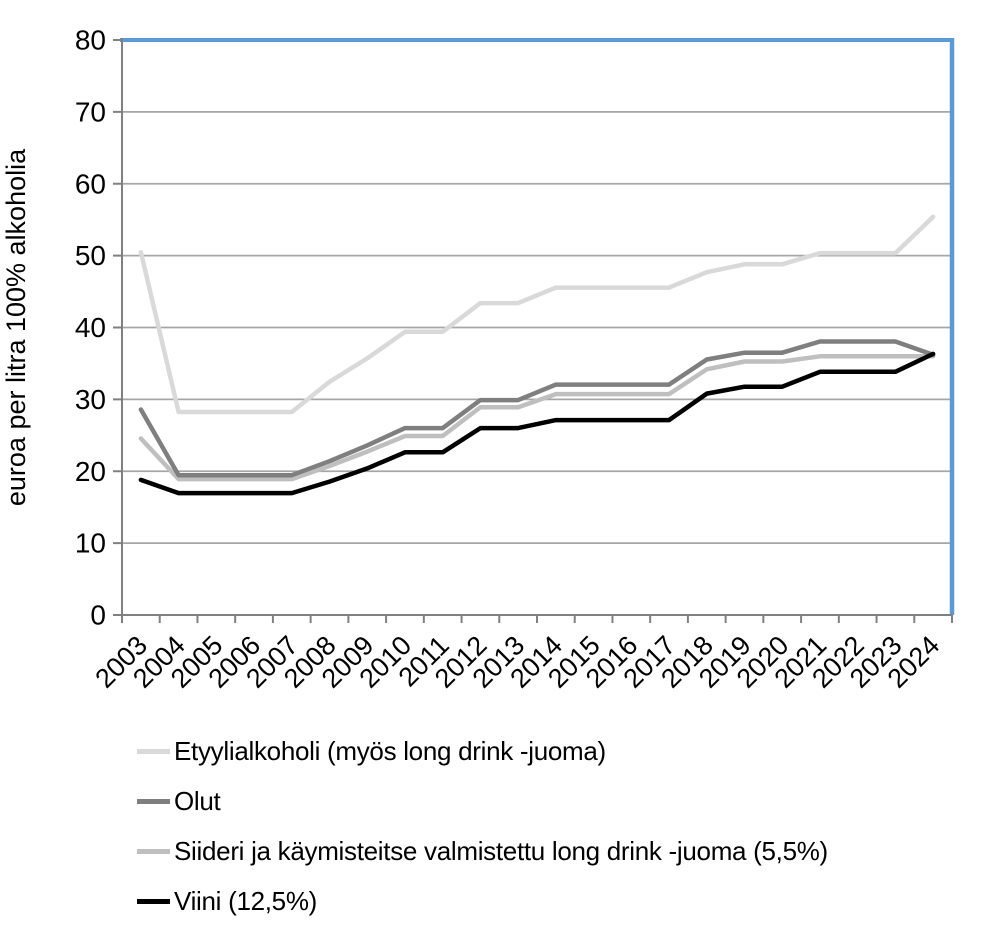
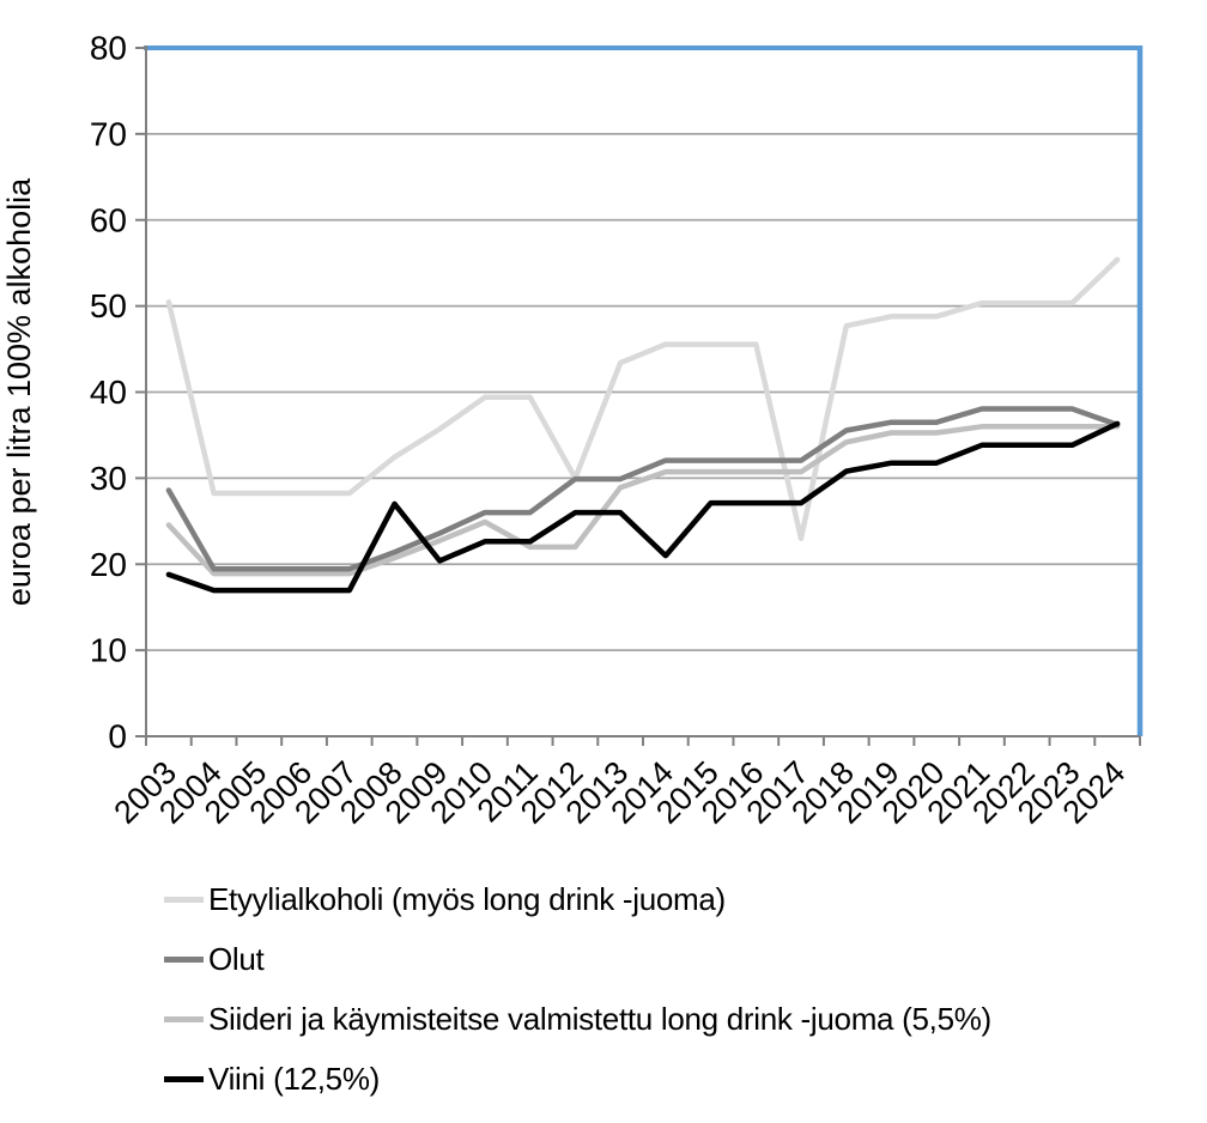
Viini (12,5%)/2008: 19 -> 27
Siideri ja käymisteitse valmistettu long drink -juoma (5,5%)/2011: 25 -> 22
Etyylialkoholi (myös long drink -juoma)/2012: 43 -> 30
Siideri ja käymisteitse valmistettu long drink -juoma (5,5%)/2012: 29 -> 22
Viini (12,5%)/2014: 27 -> 21
Etyylialkoholi (myös long drink -juoma)/2017: 46 -> 23
